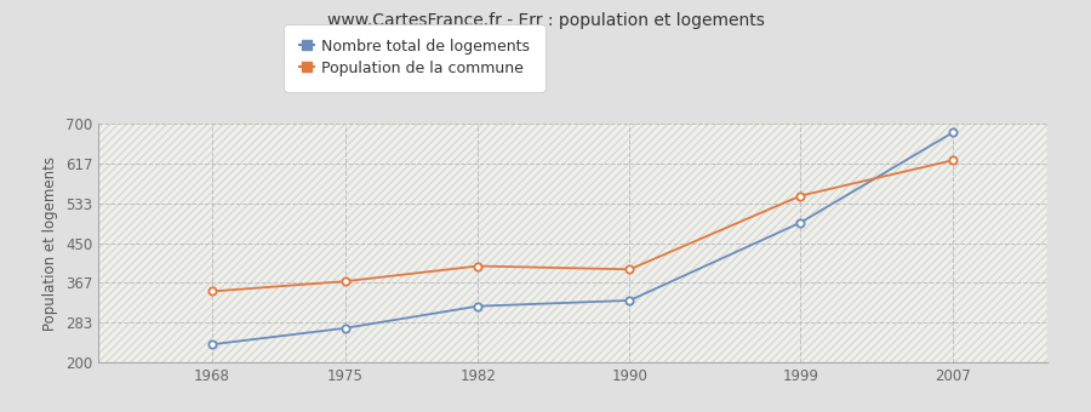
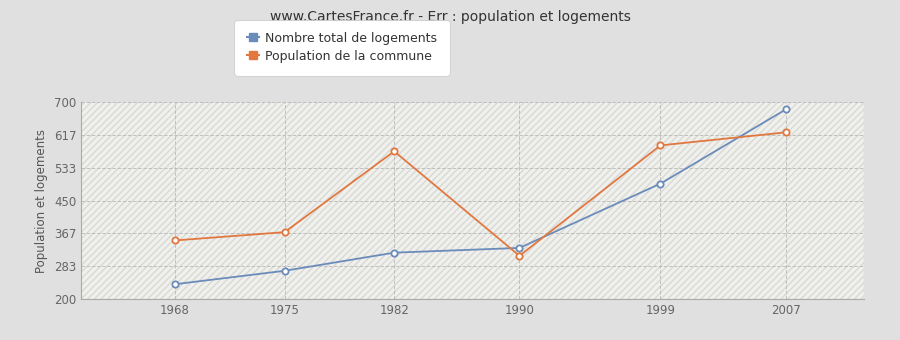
Population de la commune/1982: 402 -> 575
Population de la commune/1990: 395 -> 310
Population de la commune/1999: 549 -> 590
